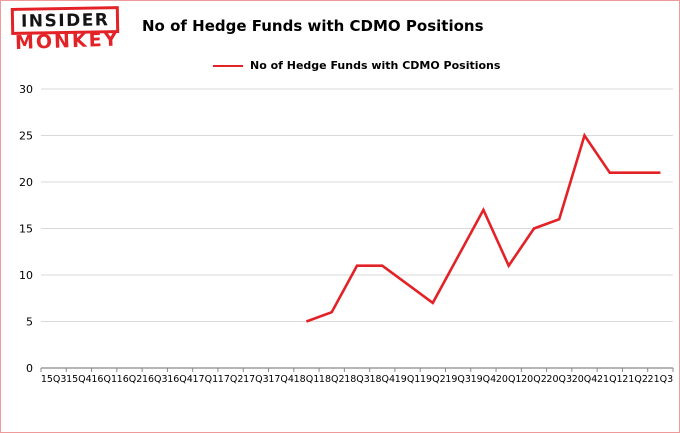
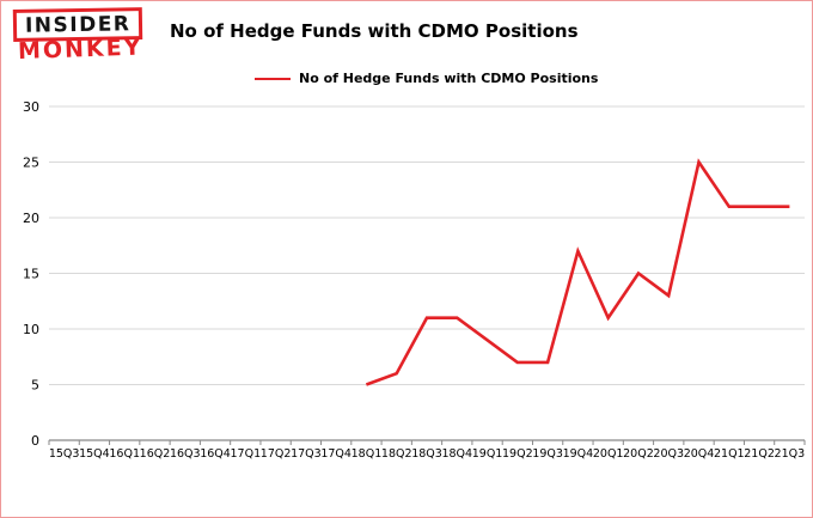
19Q3: 12 -> 7
20Q3: 16 -> 13
